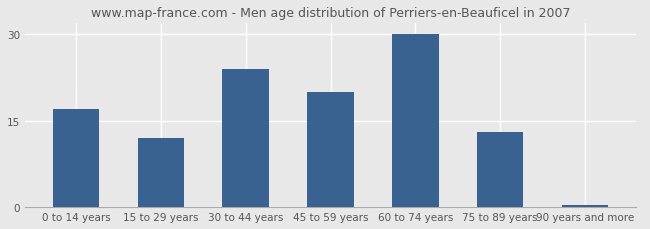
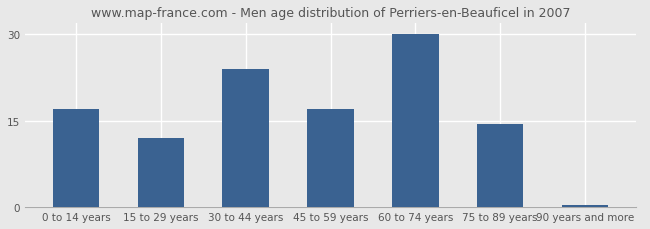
45 to 59 years: 20.0 -> 17.0
75 to 89 years: 13.0 -> 14.5
